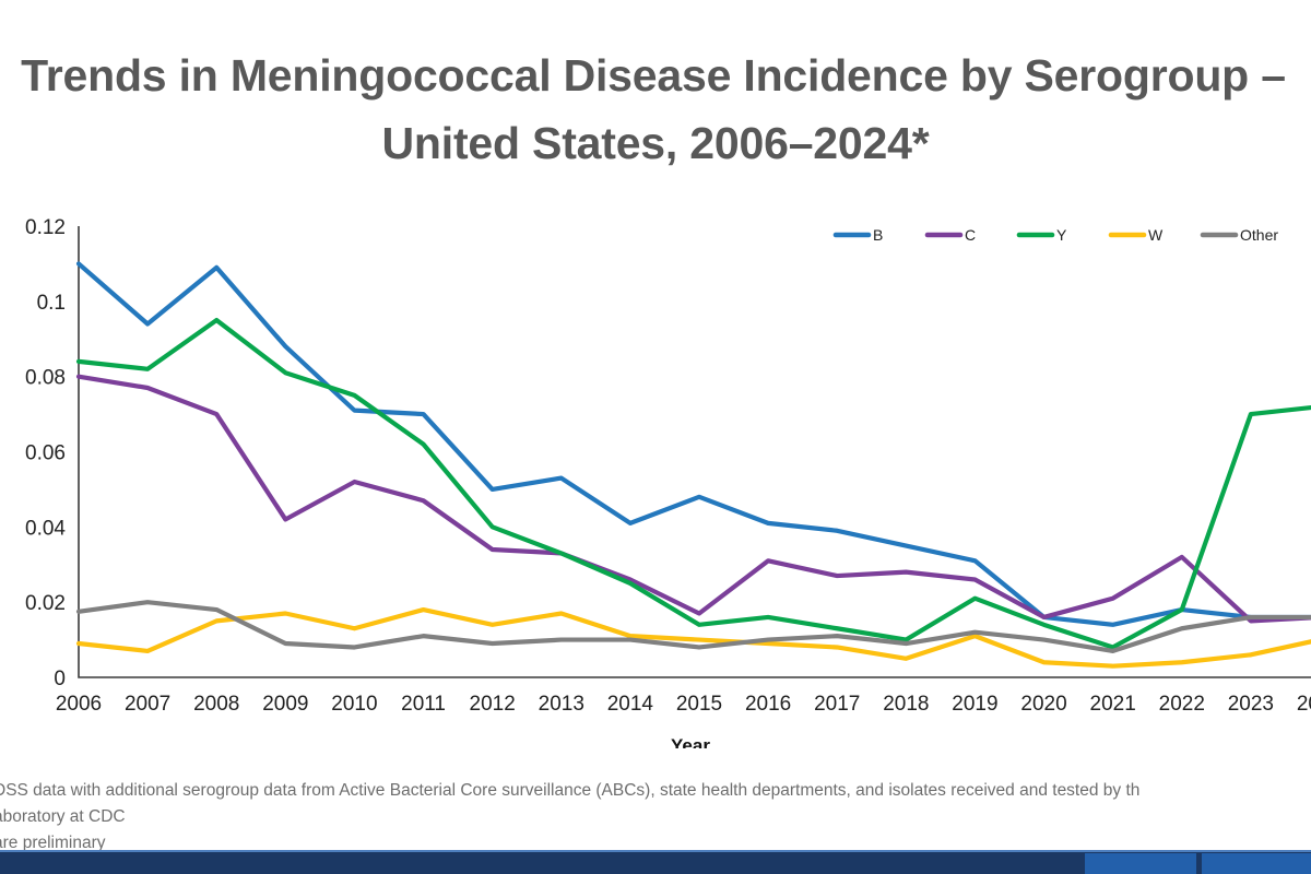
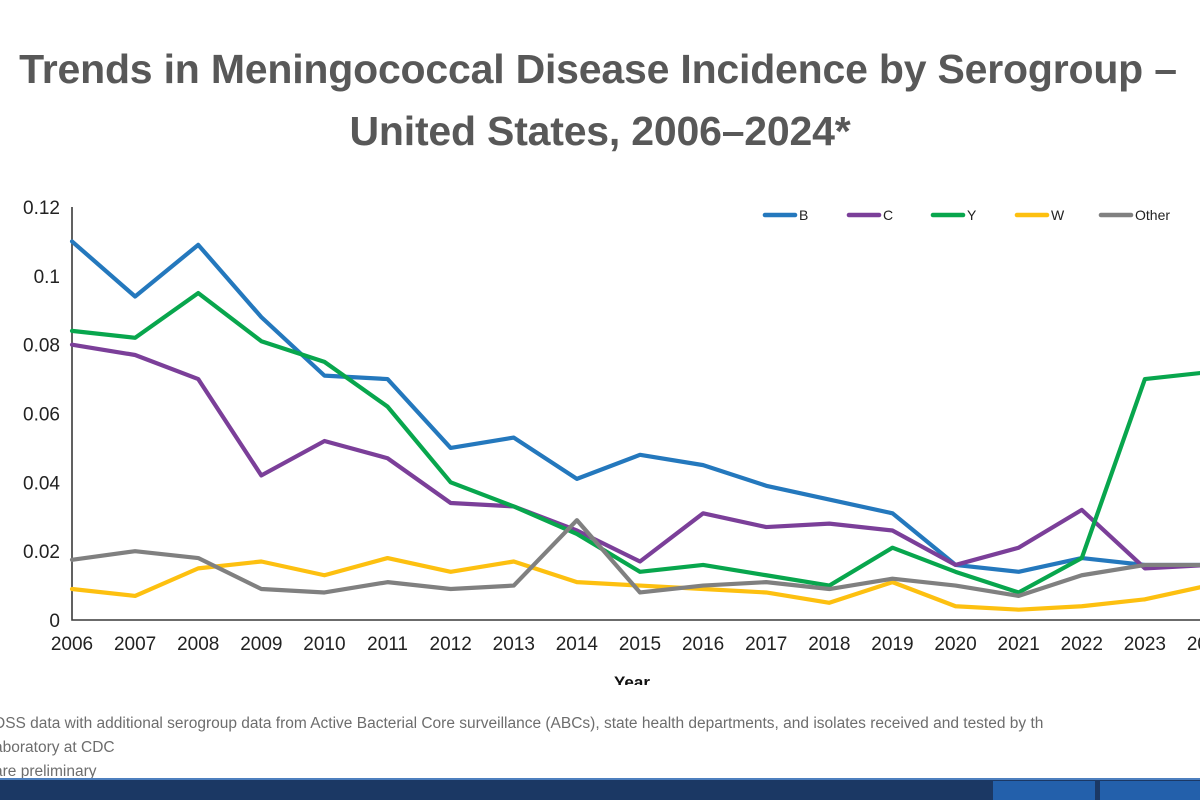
Other/2014: 0.010 -> 0.029
B/2016: 0.041 -> 0.045
